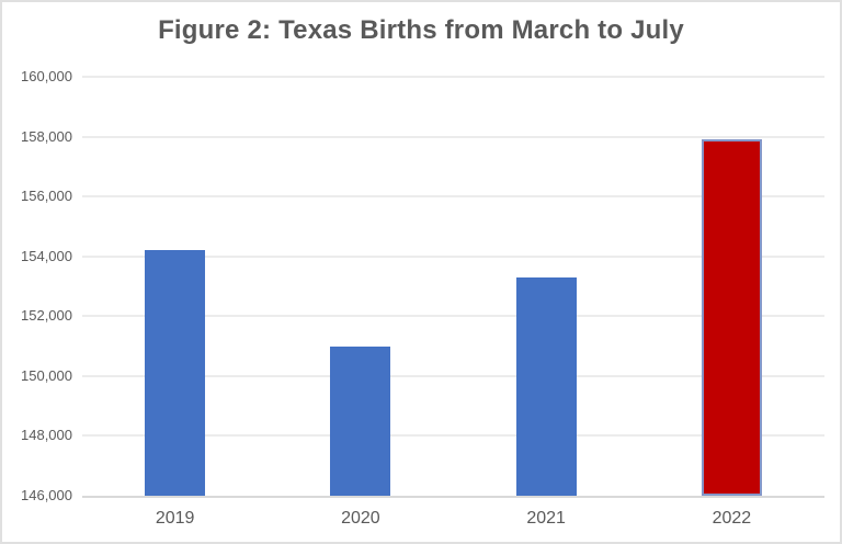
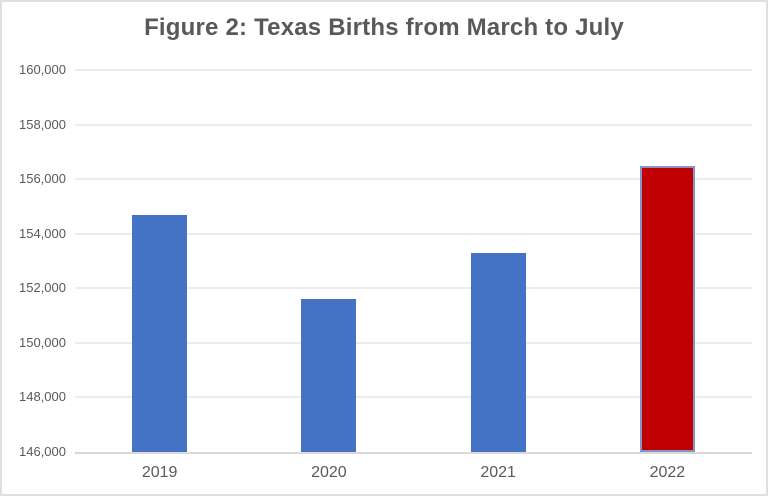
2019: 154200 -> 154700
2020: 151000 -> 151600
2022: 157900 -> 156500
